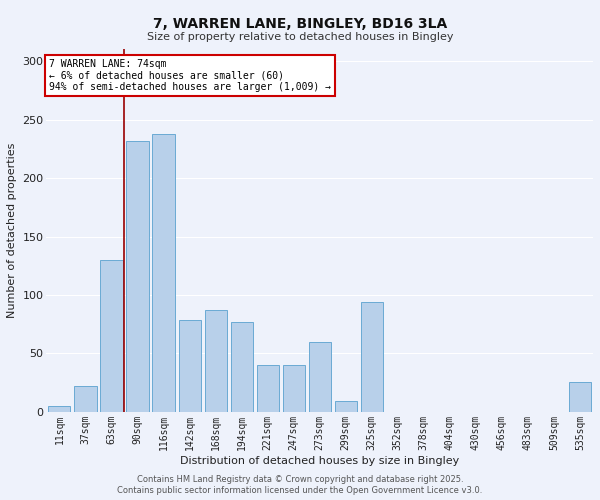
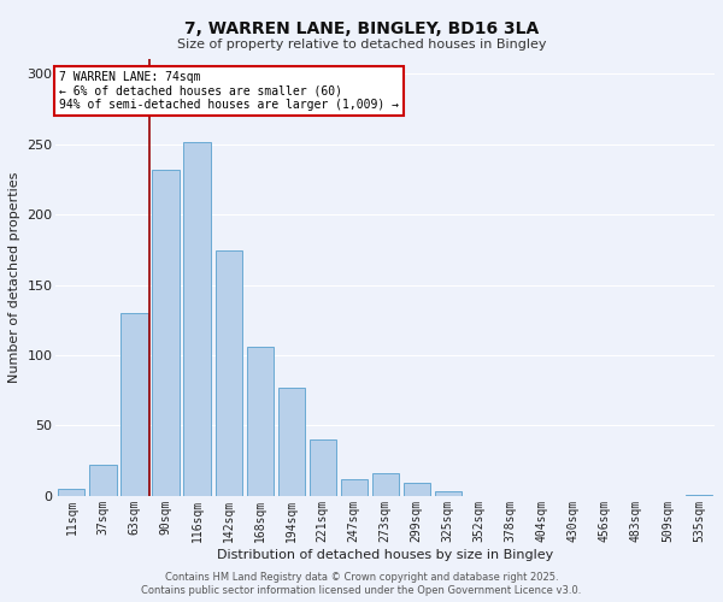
116sqm: 238 -> 251
142sqm: 79 -> 174
168sqm: 87 -> 106
247sqm: 40 -> 12
273sqm: 60 -> 16
325sqm: 94 -> 3
535sqm: 26 -> 1
